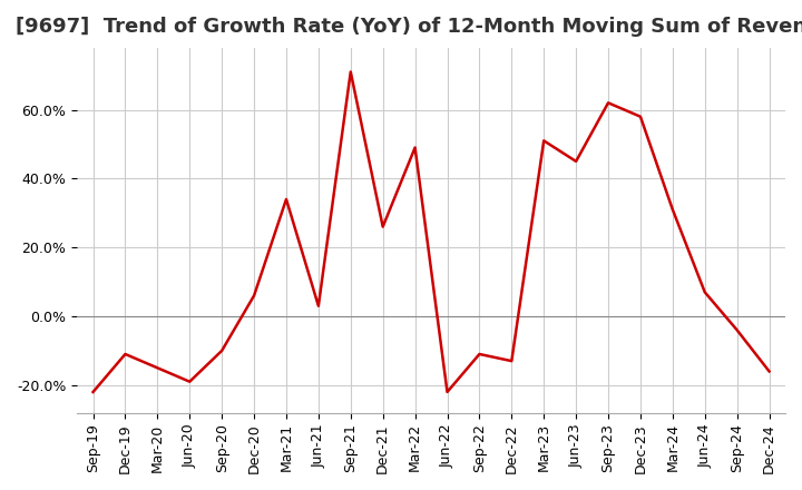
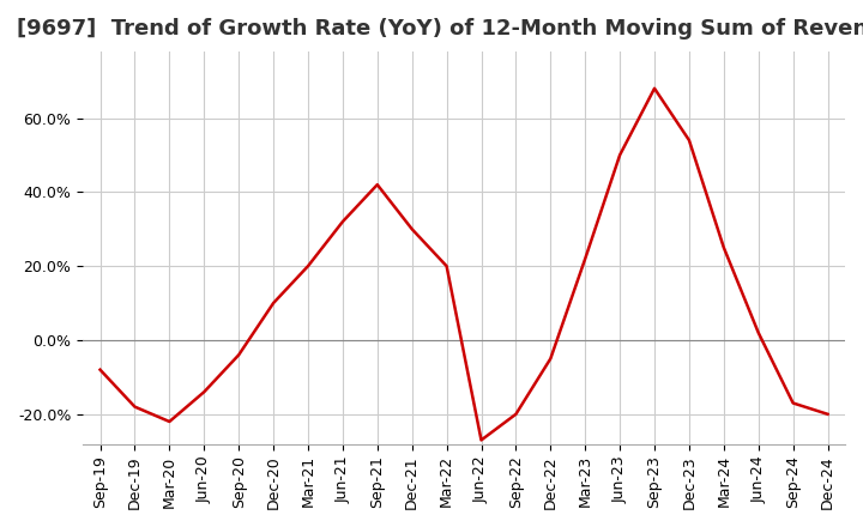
Sep-19: -22% -> -8%
Dec-19: -11% -> -18%
Mar-20: -15% -> -22%
Jun-20: -19% -> -14%
Sep-20: -10% -> -4%
Dec-20: 6% -> 10%
Mar-21: 34% -> 20%
Jun-21: 3% -> 32%
Sep-21: 71% -> 42%
Dec-21: 26% -> 30%
Mar-22: 49% -> 20%
Jun-22: -22% -> -27%
Sep-22: -11% -> -20%
Dec-22: -13% -> -5%
Mar-23: 51% -> 22%
Jun-23: 45% -> 50%
Sep-23: 62% -> 68%
Dec-23: 58% -> 54%
Mar-24: 31% -> 25%
Jun-24: 7% -> 2%
Sep-24: -4% -> -17%
Dec-24: -16% -> -20%
